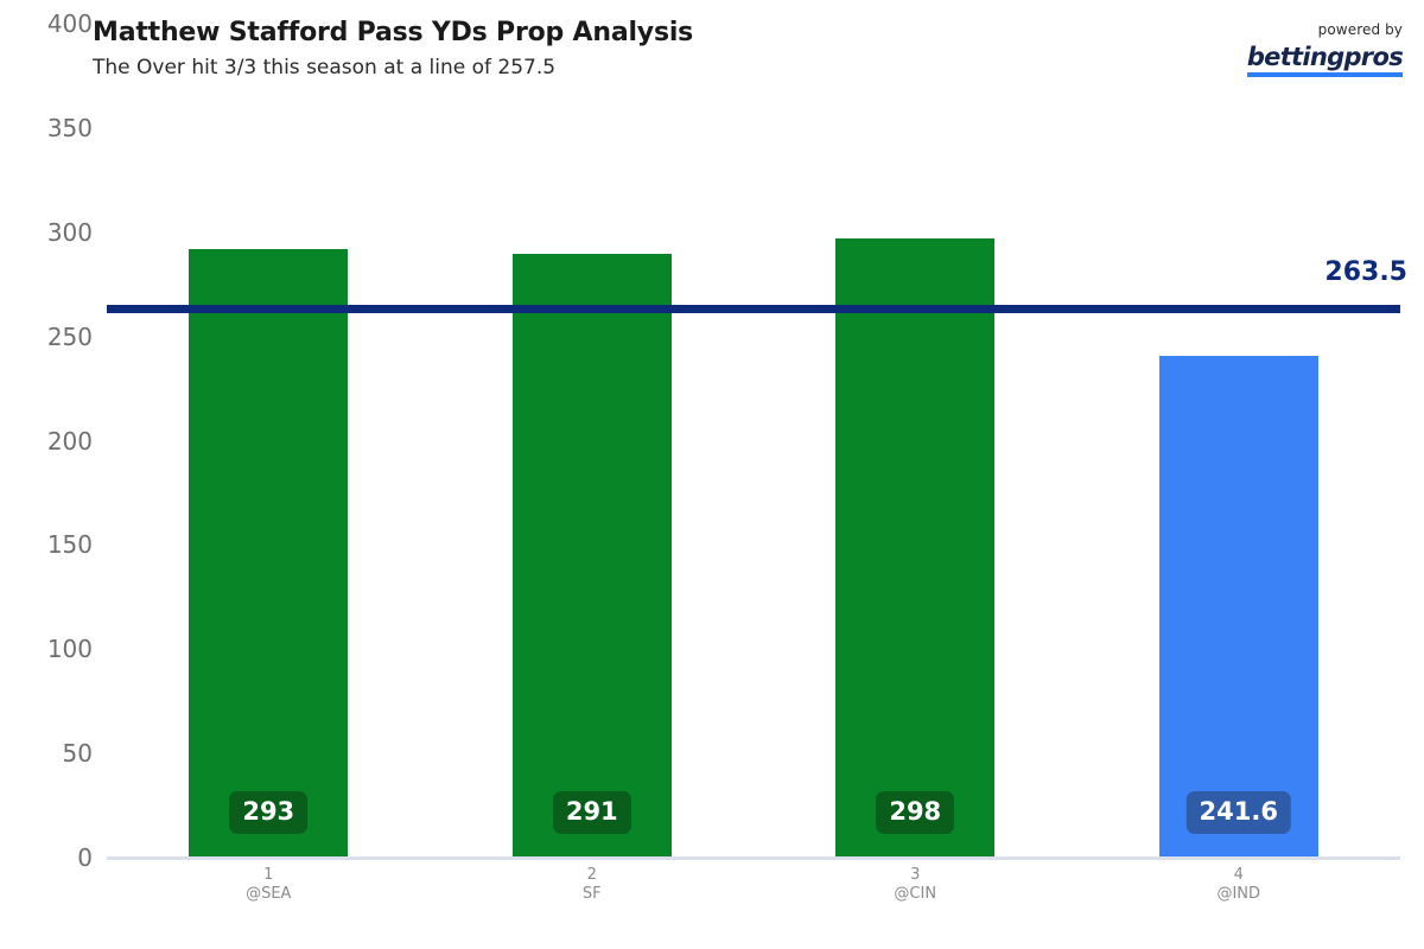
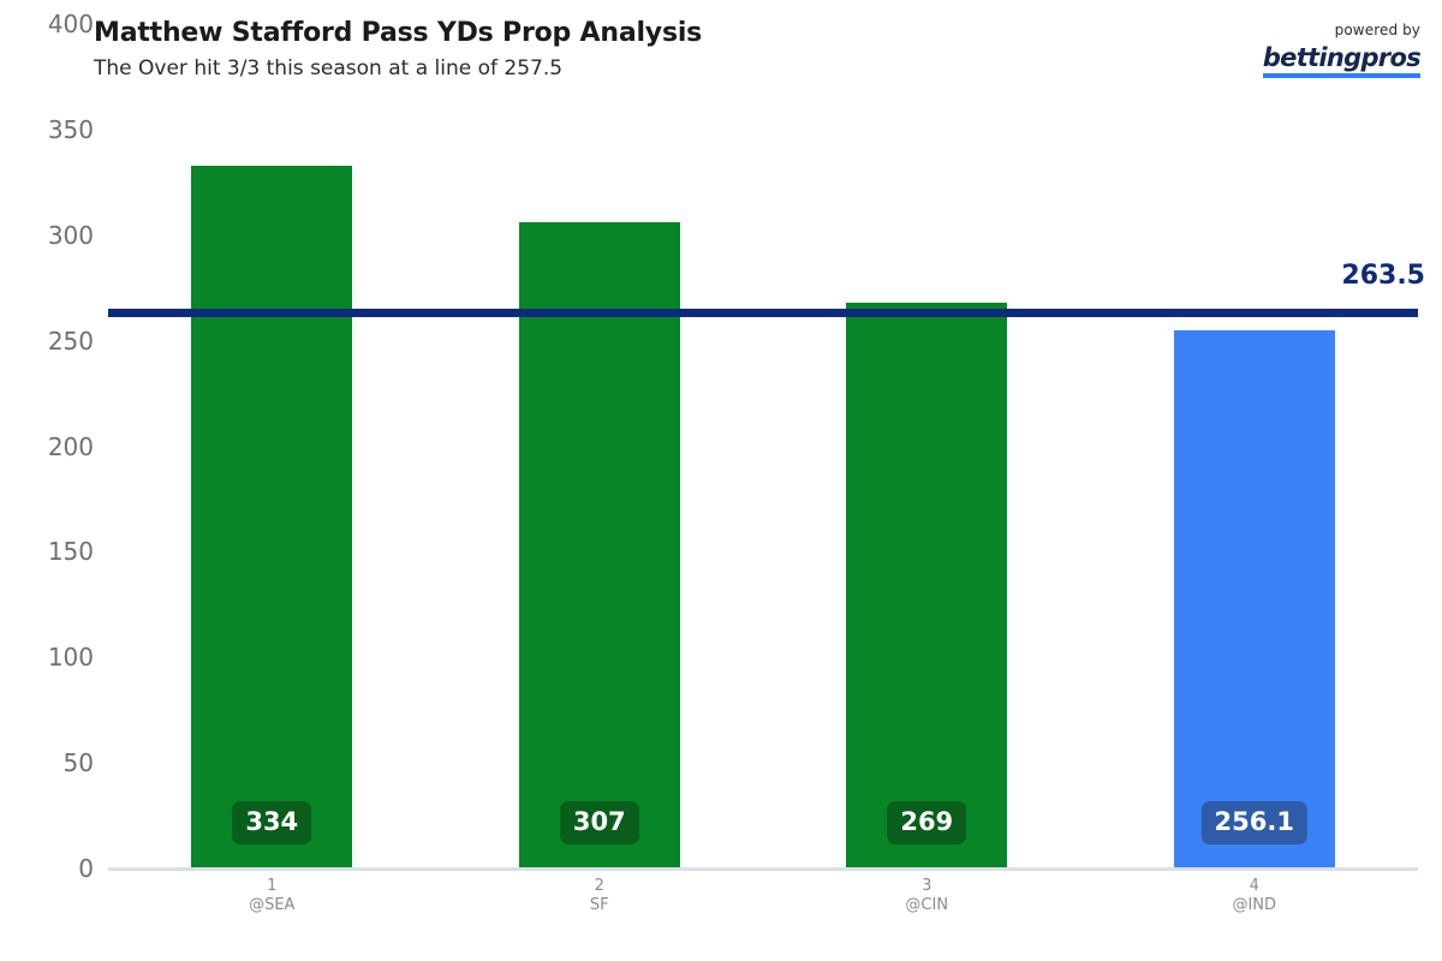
1: 293 -> 334
2: 291 -> 307
3: 298 -> 269
4: 241.6 -> 256.1
